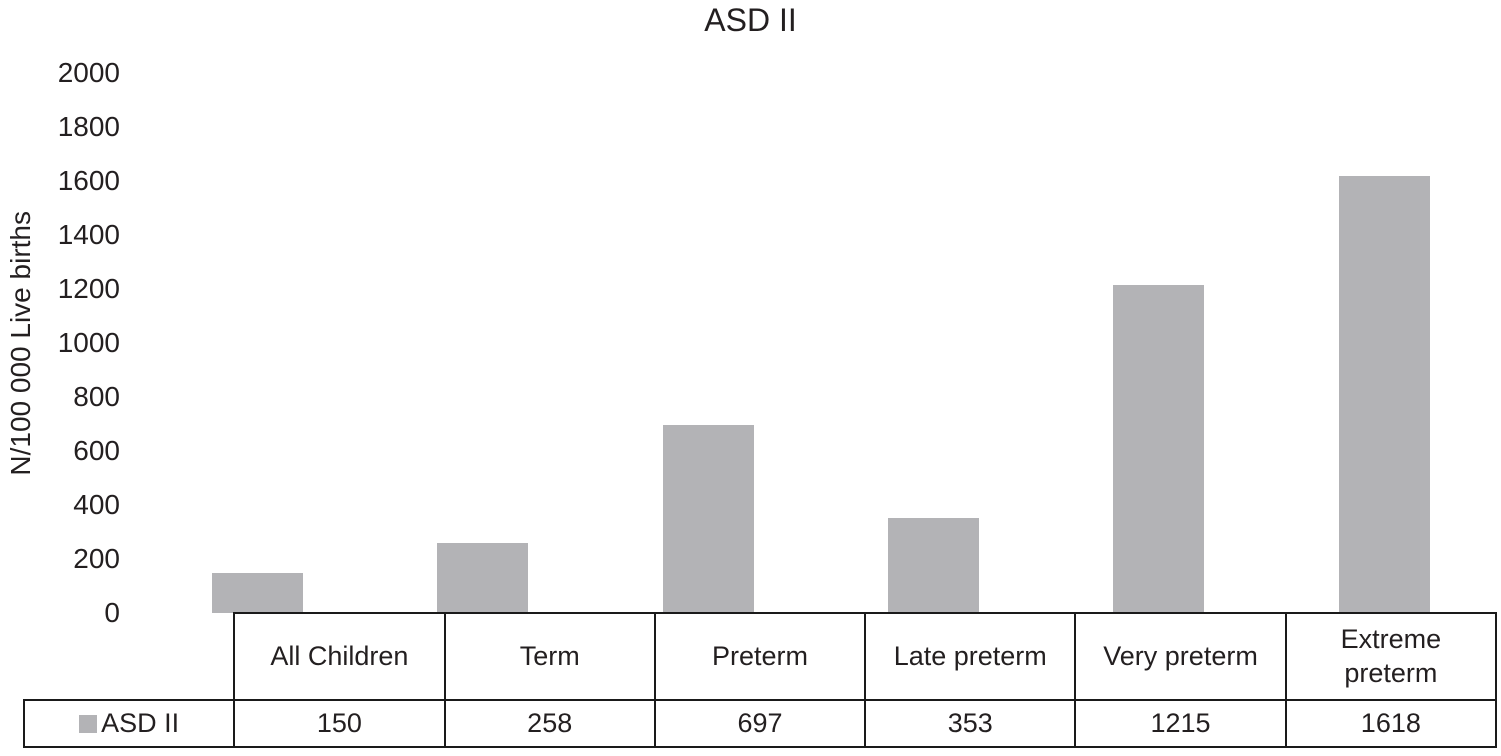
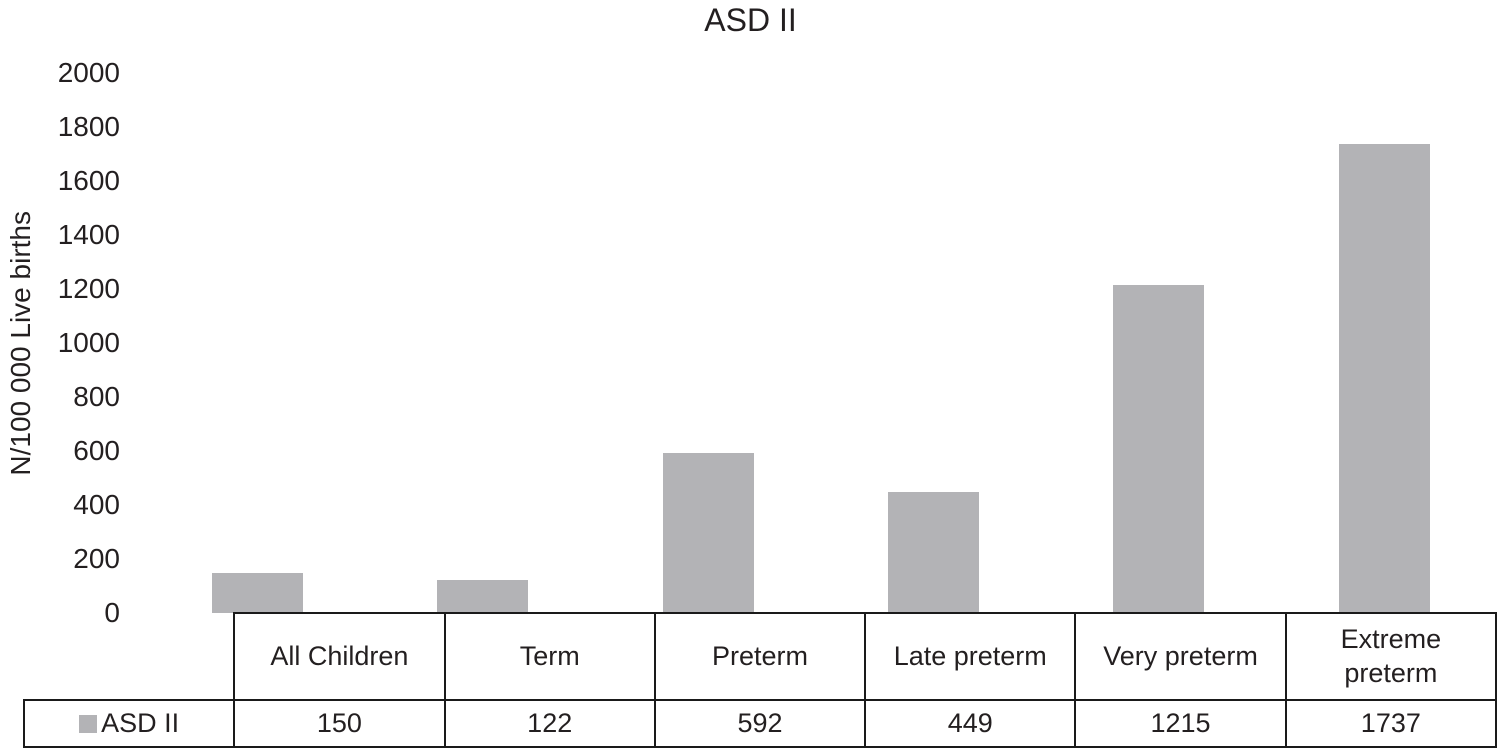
Term: 258 -> 122
Preterm: 697 -> 592
Late preterm: 353 -> 449
Extreme preterm: 1618 -> 1737
